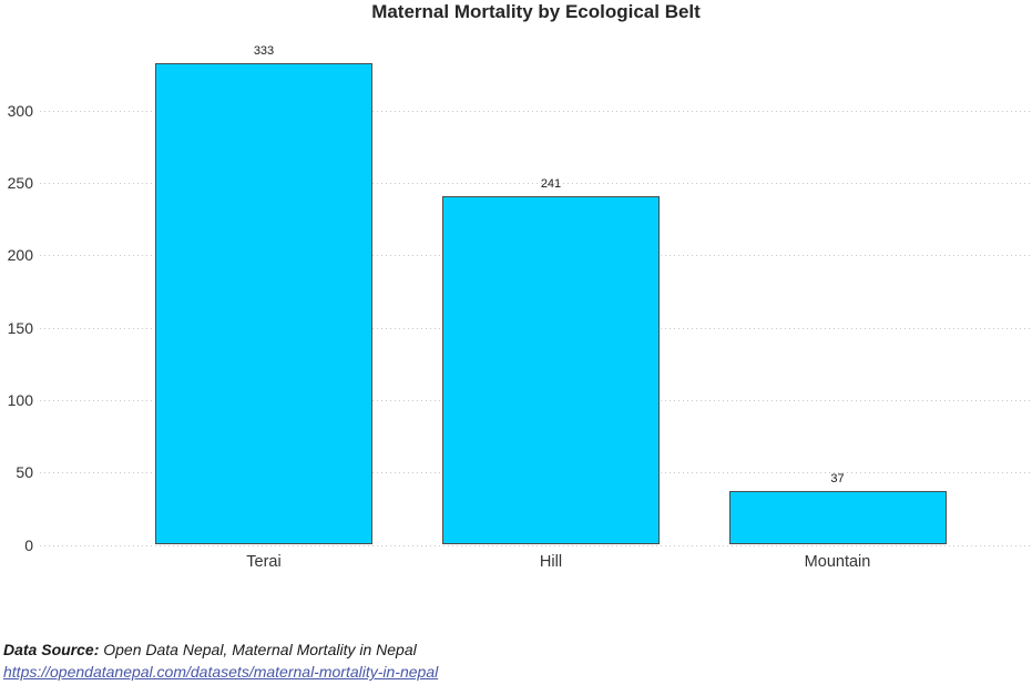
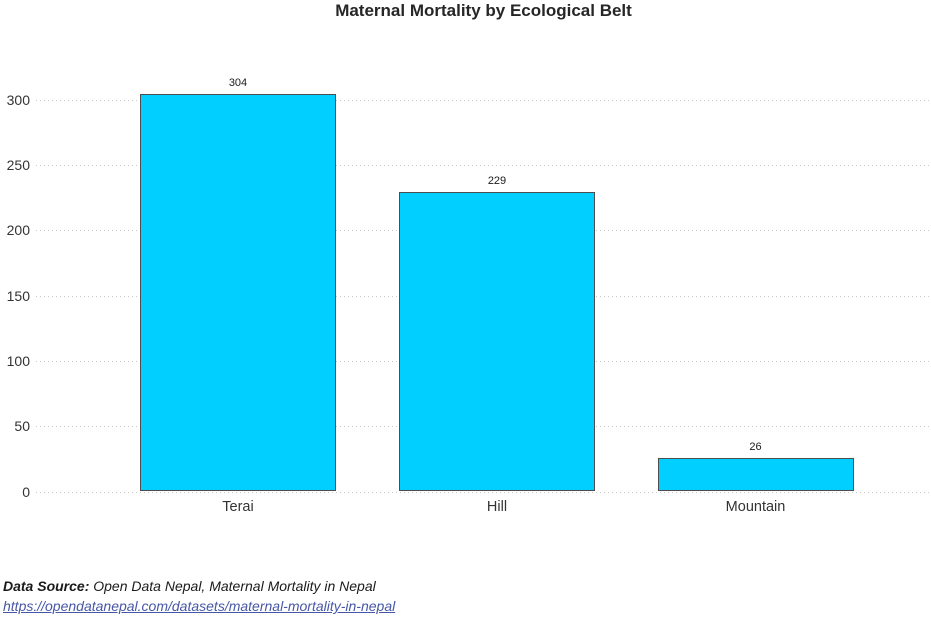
Terai: 333 -> 304
Hill: 241 -> 229
Mountain: 37 -> 26
